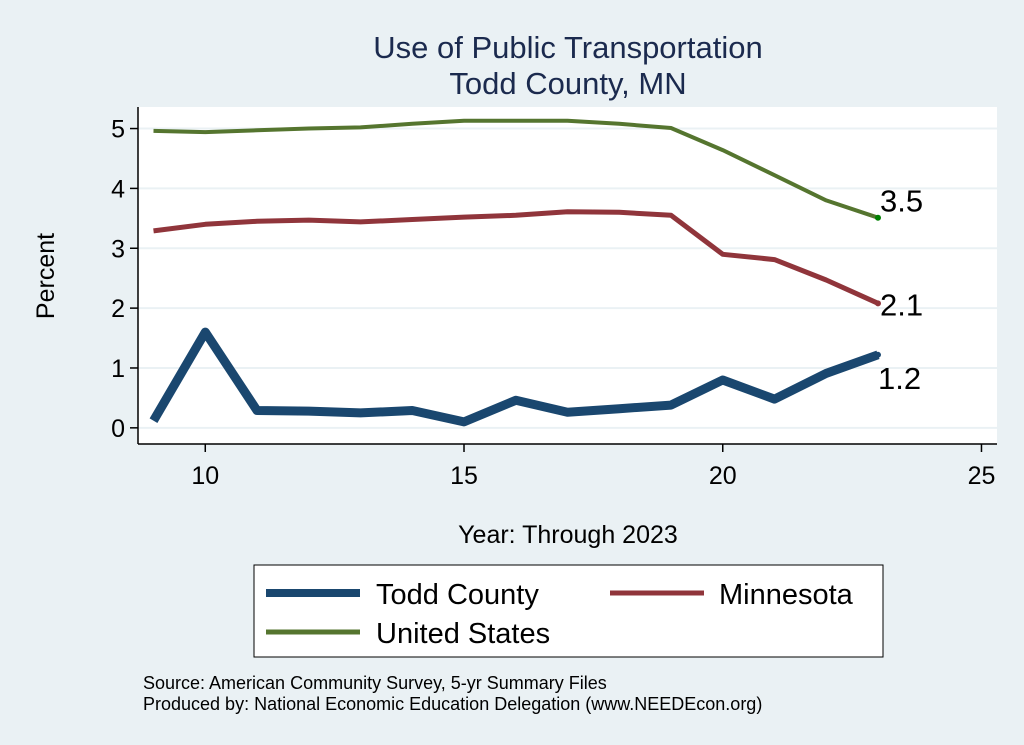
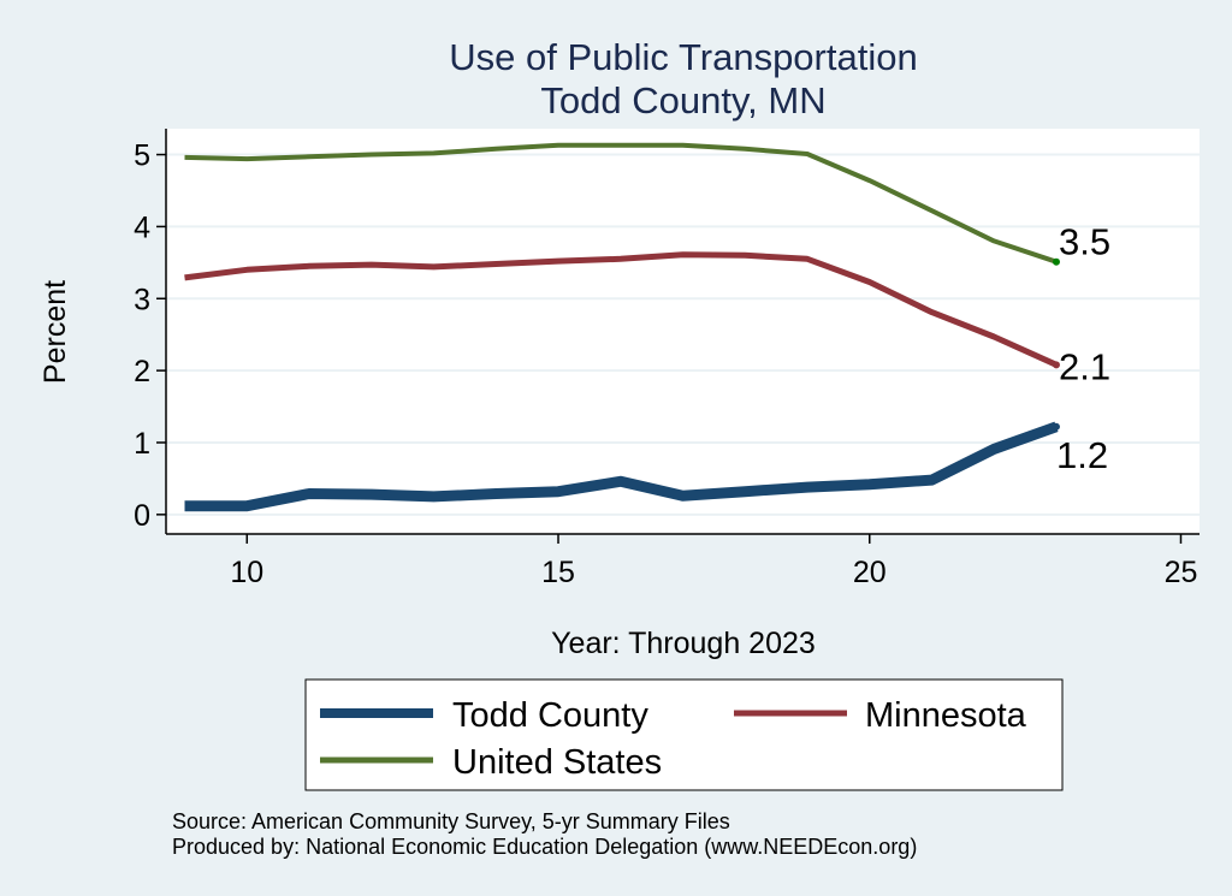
Todd County/10: 1.6 -> 0.1
Todd County/15: 0.1 -> 0.3
Todd County/20: 0.8 -> 0.4
Minnesota/20: 2.9 -> 3.2
